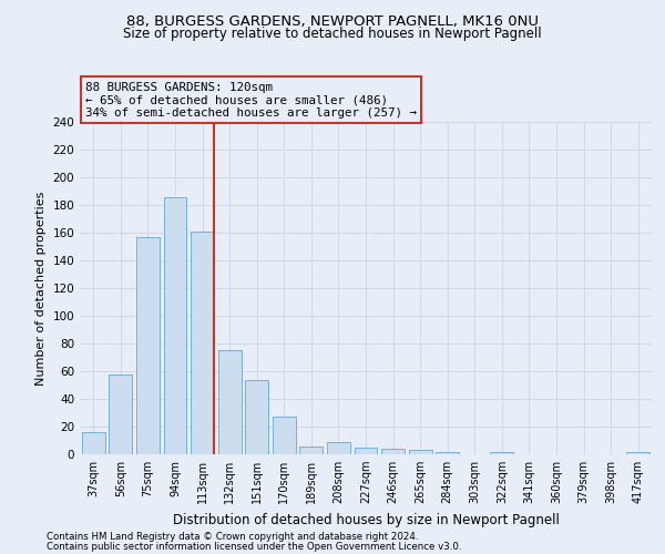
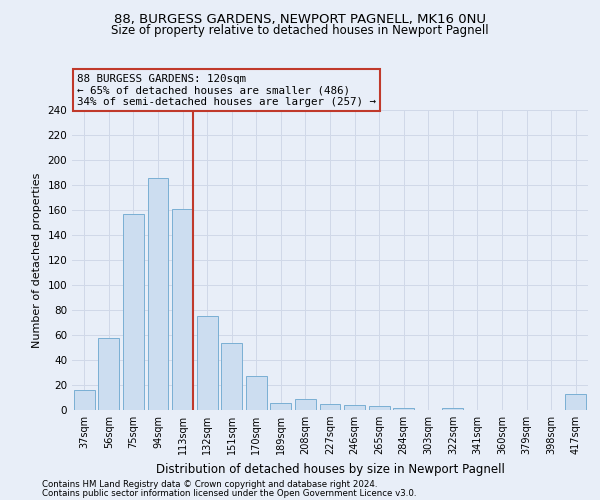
417sqm: 2 -> 13
